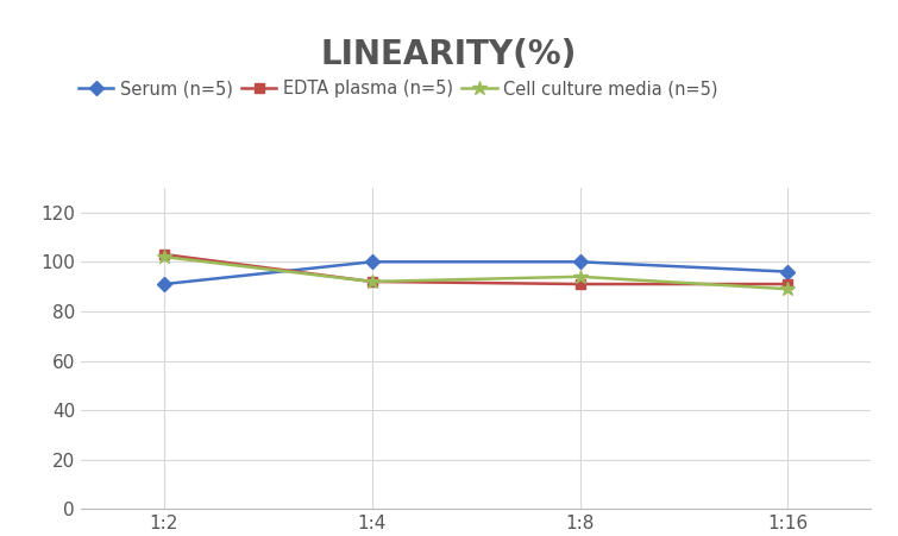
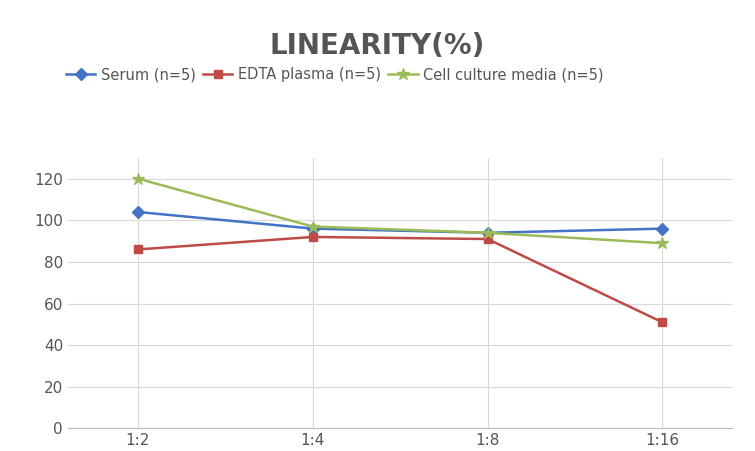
Serum (n=5)/1:2: 91 -> 104
EDTA plasma (n=5)/1:2: 103 -> 86
Cell culture media (n=5)/1:2: 102 -> 120
Serum (n=5)/1:4: 100 -> 96
Cell culture media (n=5)/1:4: 92 -> 97
Serum (n=5)/1:8: 100 -> 94
EDTA plasma (n=5)/1:16: 91 -> 51
